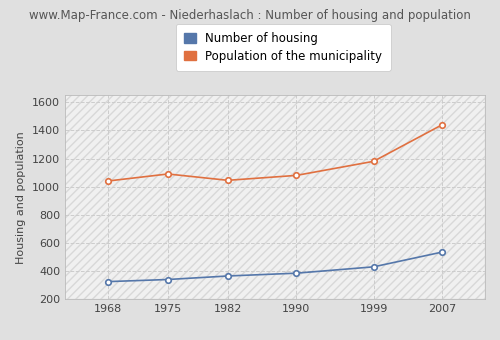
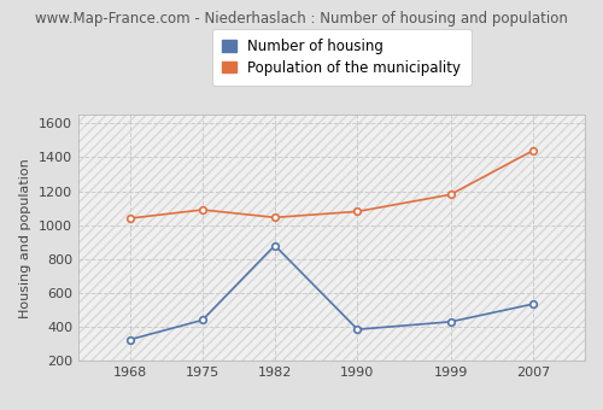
Number of housing/1975: 340 -> 440
Number of housing/1982: 360 -> 880
